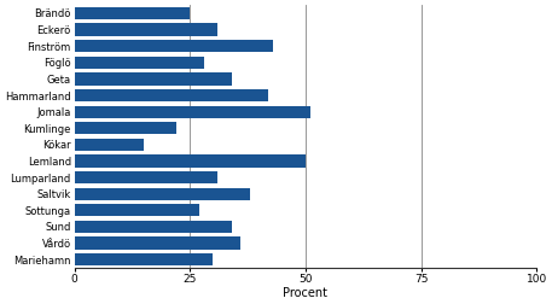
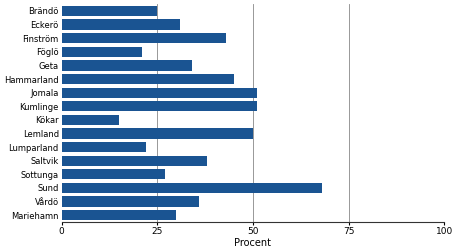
Föglö: 28 -> 21
Hammarland: 42 -> 45
Kumlinge: 22 -> 51
Lumparland: 31 -> 22
Sund: 34 -> 68
